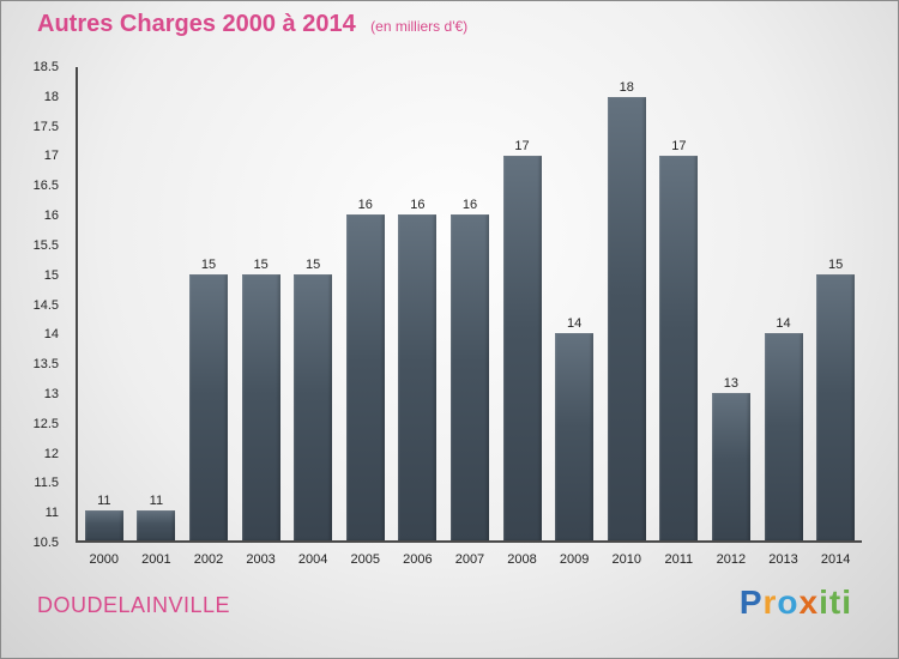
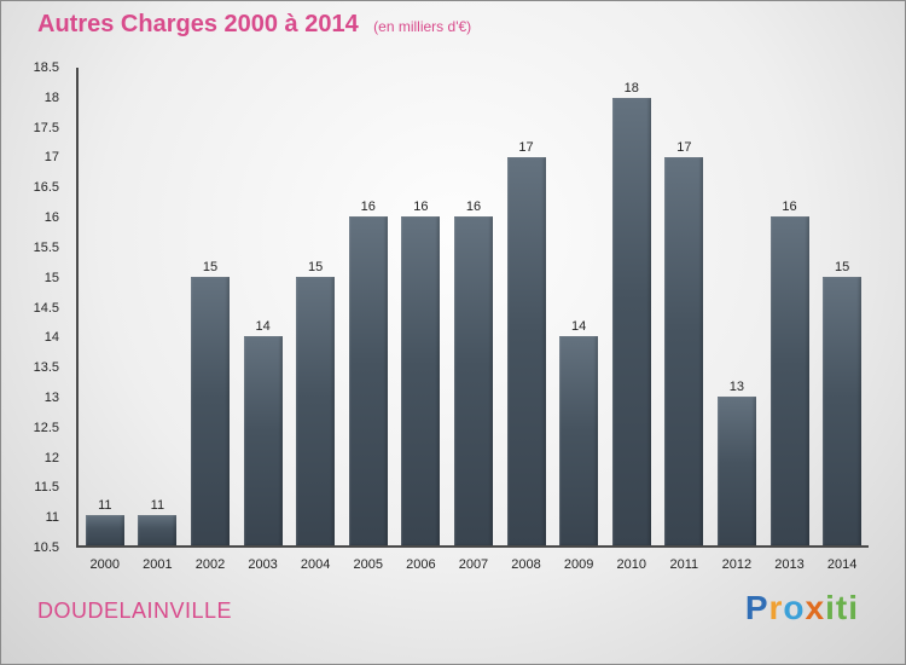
2003: 15 -> 14
2013: 14 -> 16
